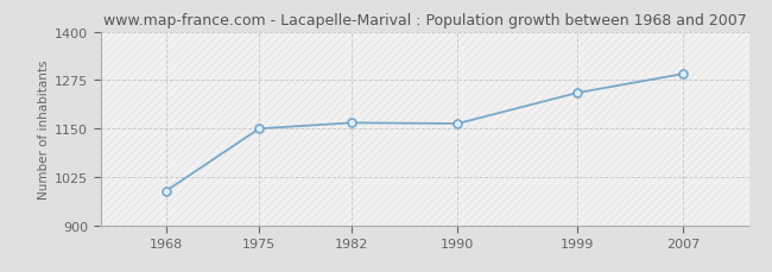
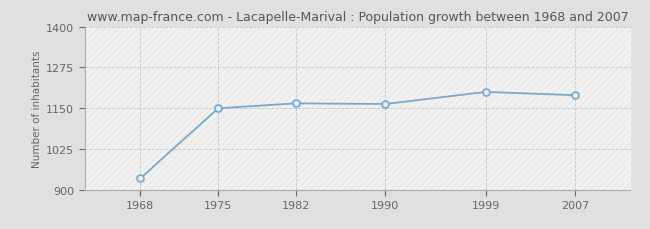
1968: 990 -> 935
1999: 1242 -> 1200
2007: 1291 -> 1190
